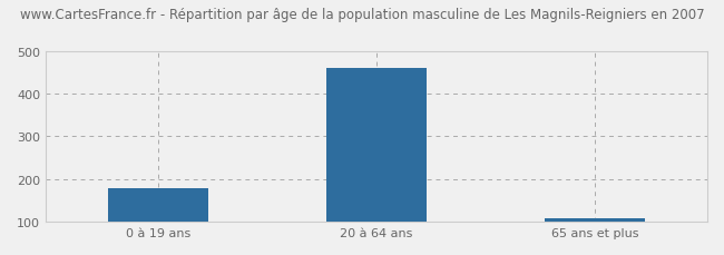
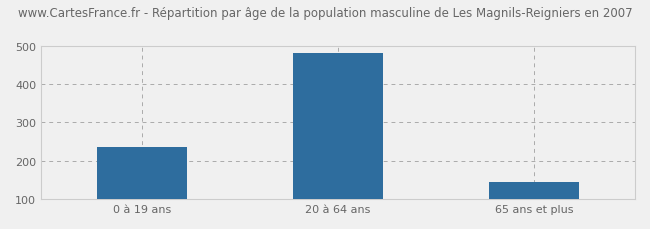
0 à 19 ans: 178 -> 235
20 à 64 ans: 460 -> 480
65 ans et plus: 107 -> 145
